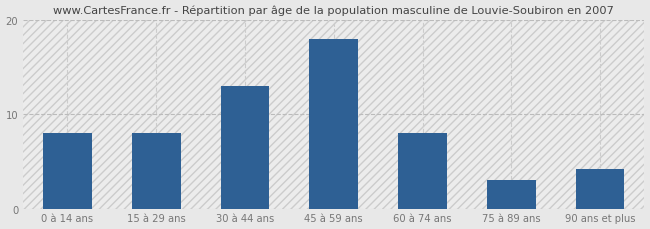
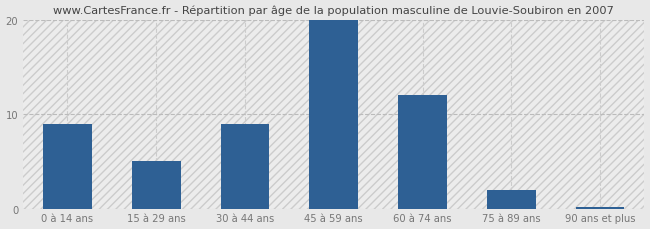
0 à 14 ans: 8.0 -> 9.0
15 à 29 ans: 8.0 -> 5.0
30 à 44 ans: 13.0 -> 9.0
45 à 59 ans: 18.0 -> 20.0
60 à 74 ans: 8.0 -> 12.0
75 à 89 ans: 3.0 -> 2.0
90 ans et plus: 4.2 -> 0.2
